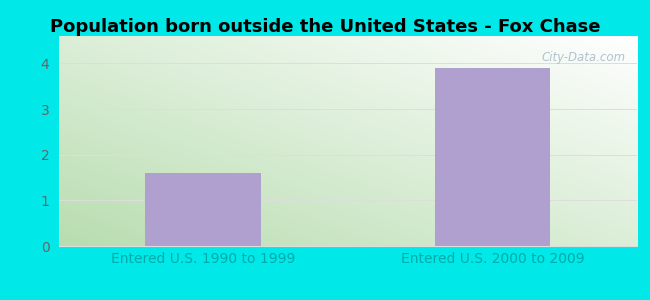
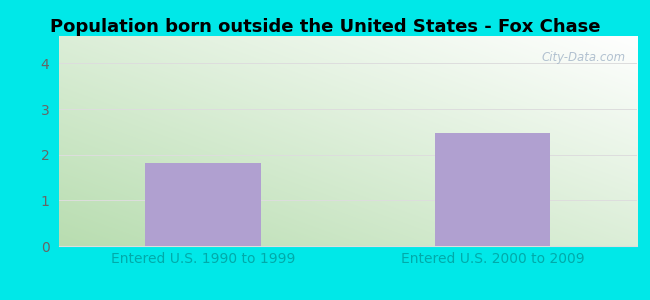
Entered U.S. 1990 to 1999: 1.60 -> 1.82
Entered U.S. 2000 to 2009: 3.90 -> 2.48
